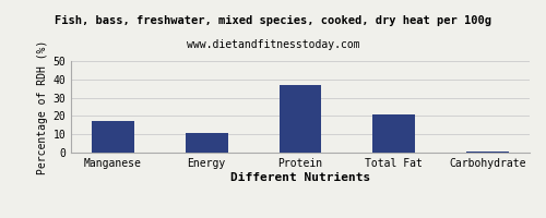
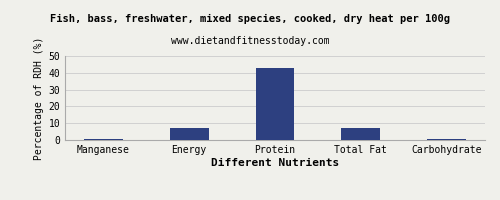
Manganese: 17 -> 0
Energy: 11 -> 7
Protein: 37 -> 43
Total Fat: 21 -> 7
